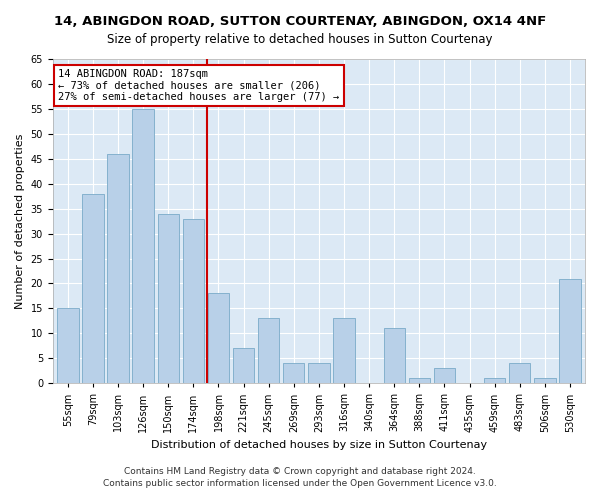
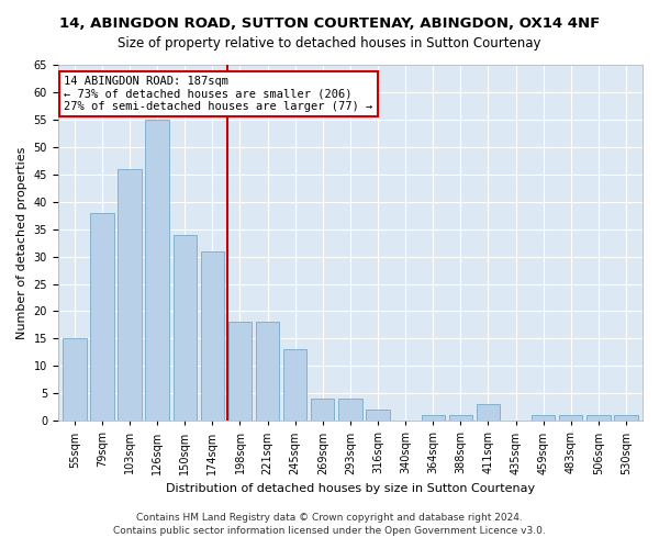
174sqm: 33 -> 31
221sqm: 7 -> 18
316sqm: 13 -> 2
364sqm: 11 -> 1
483sqm: 4 -> 1
530sqm: 21 -> 1
